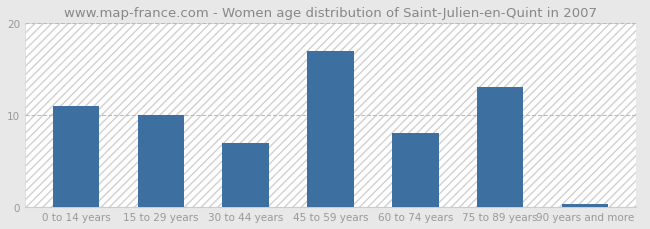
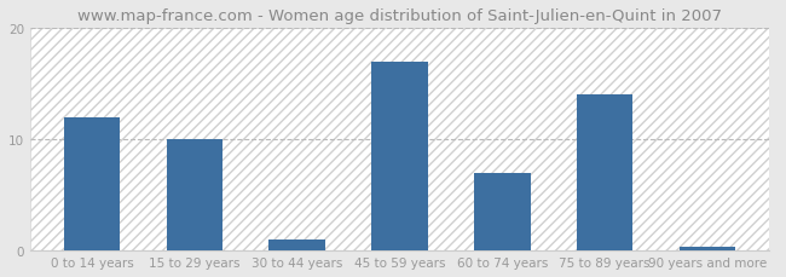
0 to 14 years: 11.0 -> 12.0
30 to 44 years: 7.0 -> 1.0
60 to 74 years: 8.0 -> 7.0
75 to 89 years: 13.0 -> 14.0
